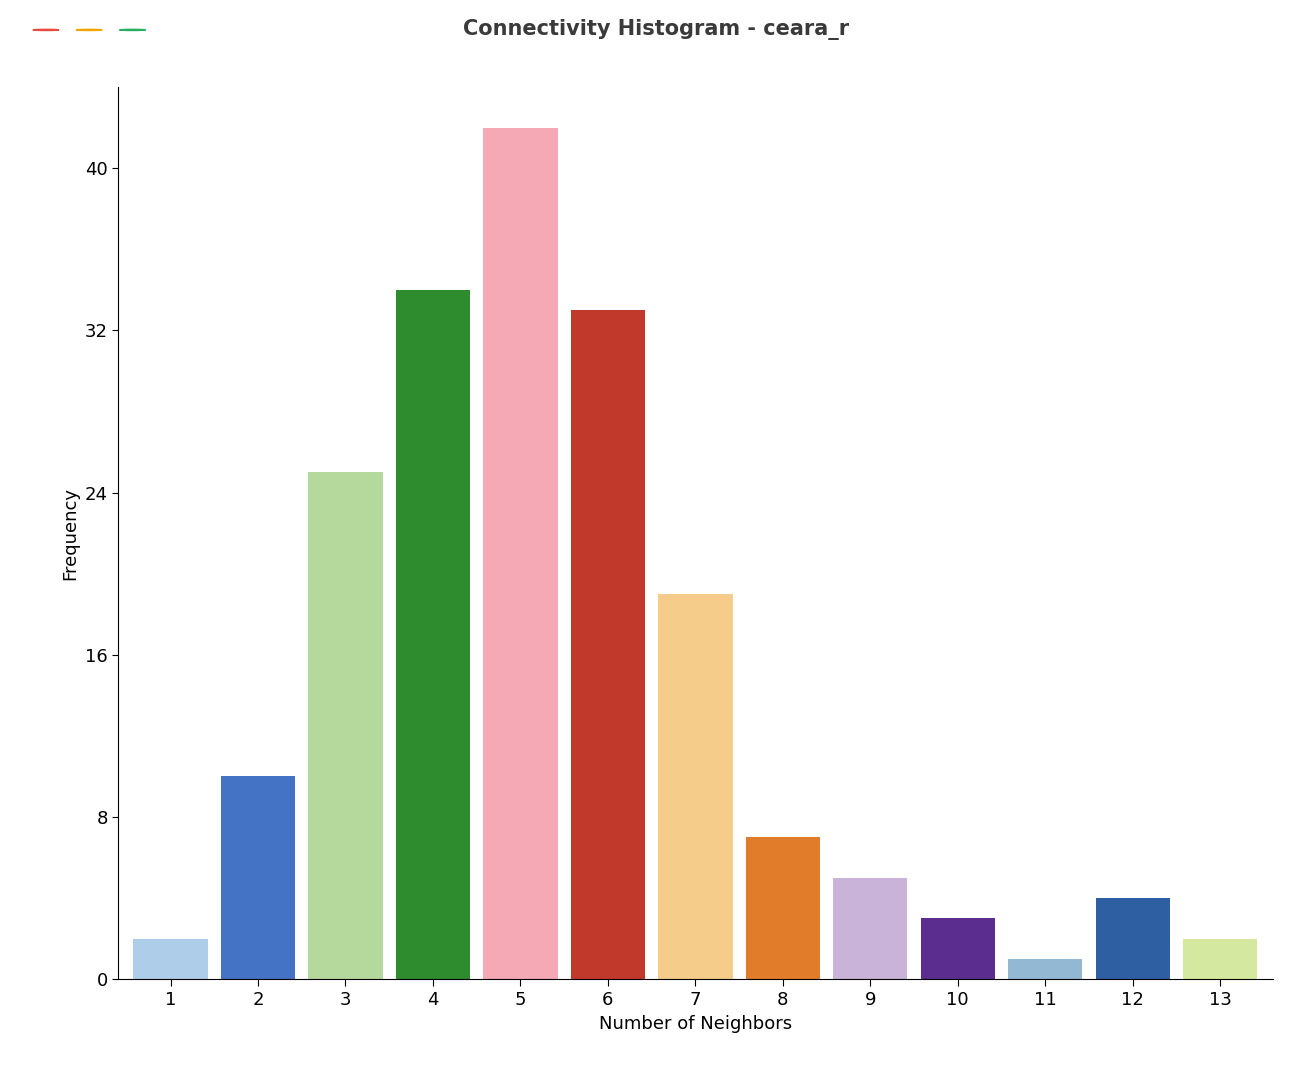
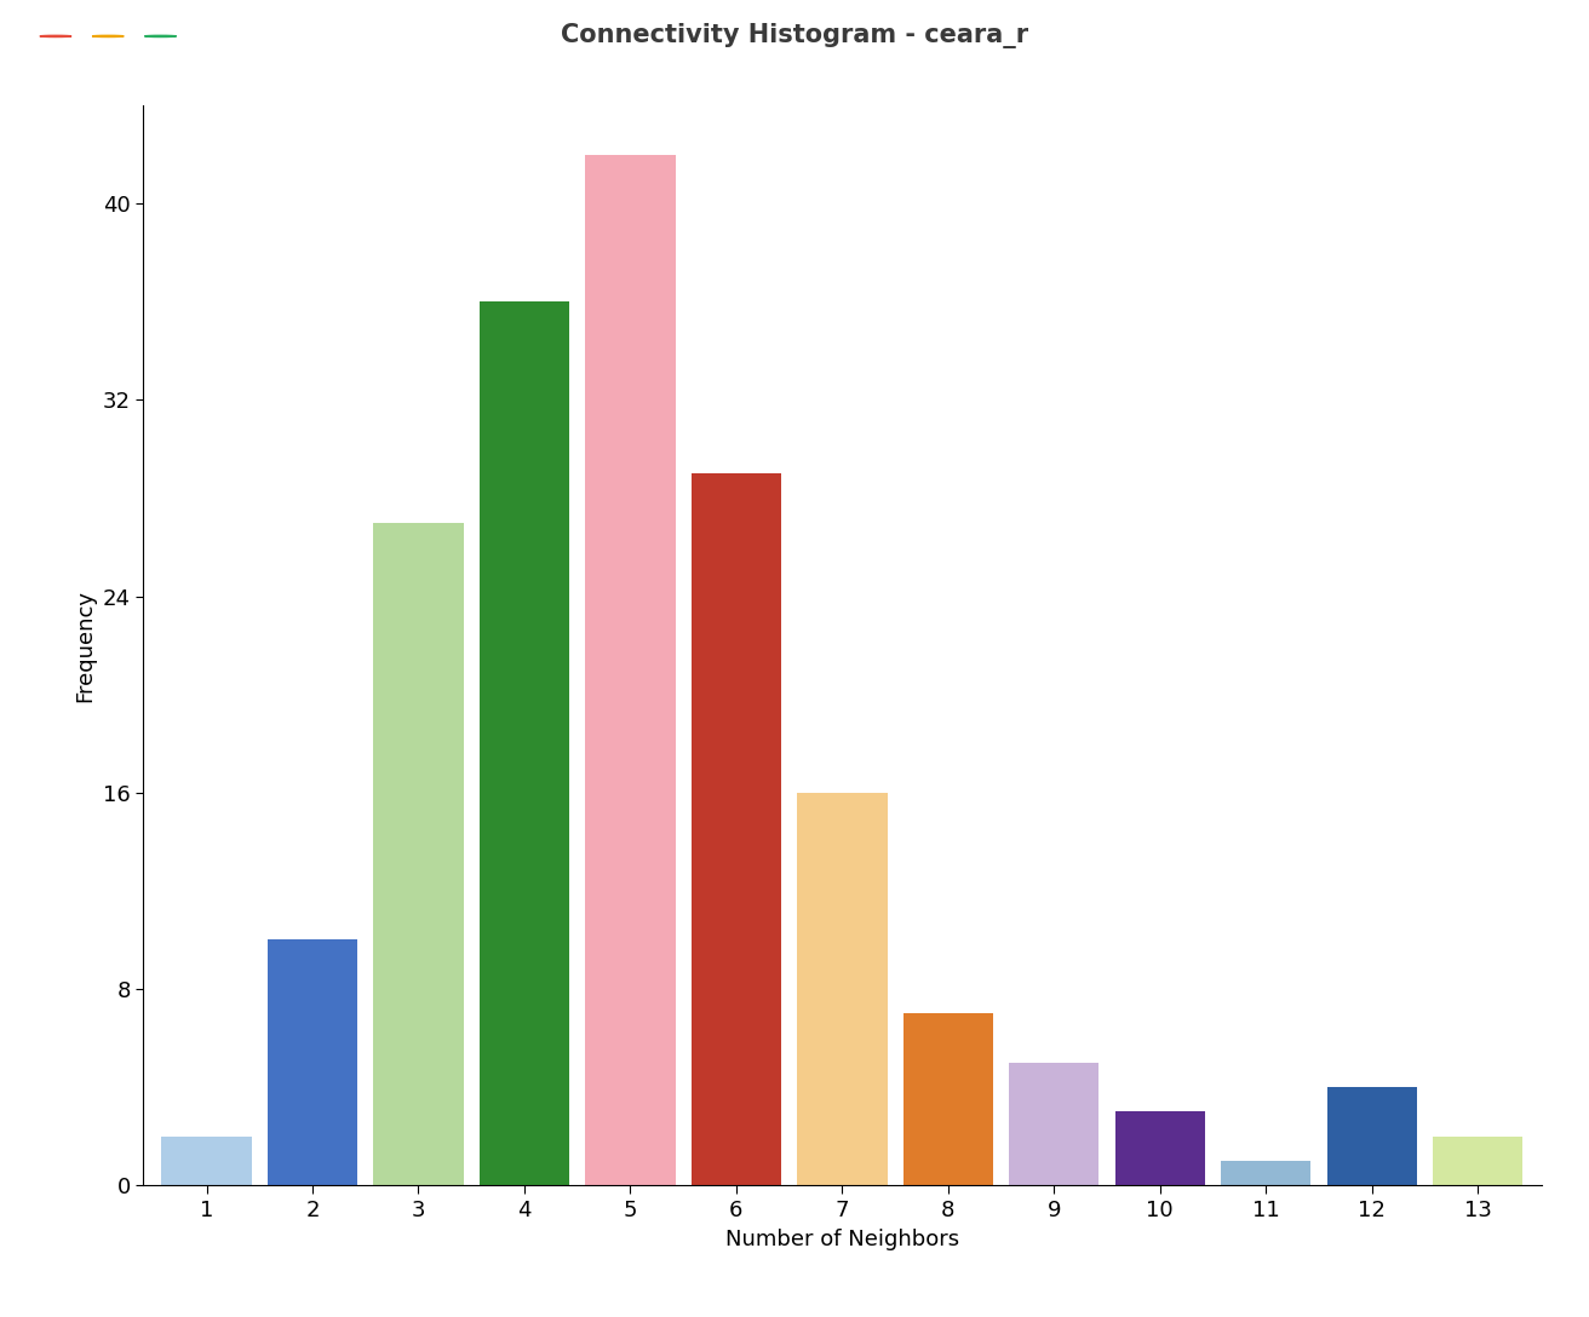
3: 25 -> 27
4: 34 -> 36
6: 33 -> 29
7: 19 -> 16
